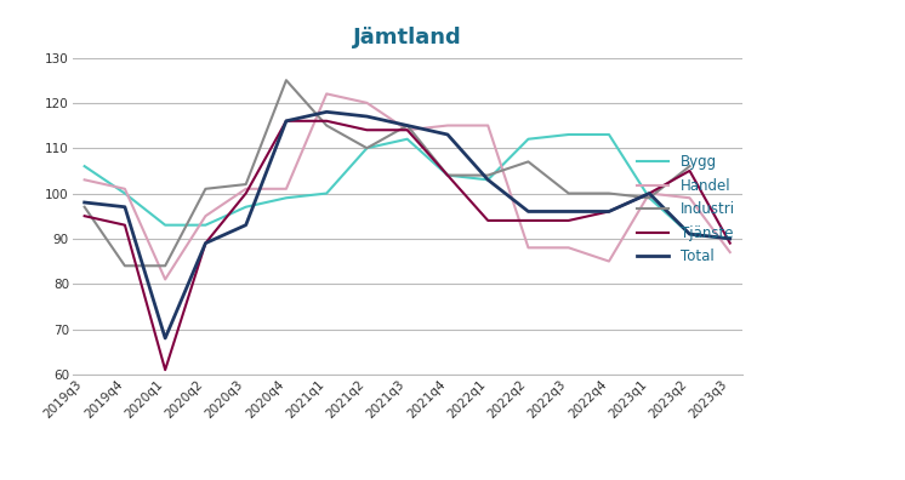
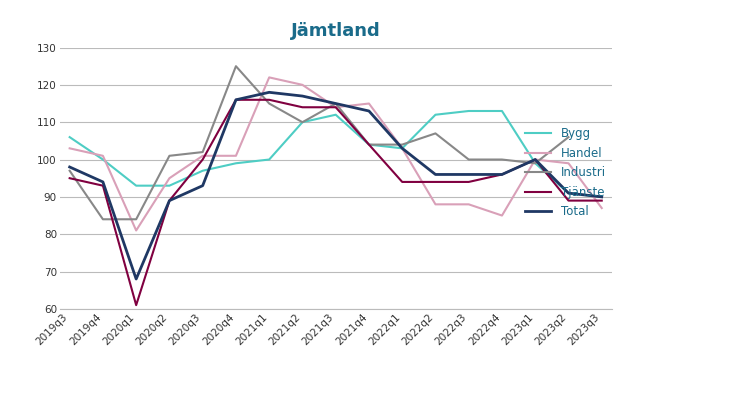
Total/2019q4: 97 -> 94
Handel/2022q1: 115 -> 103
Tjänste/2023q2: 105 -> 89
